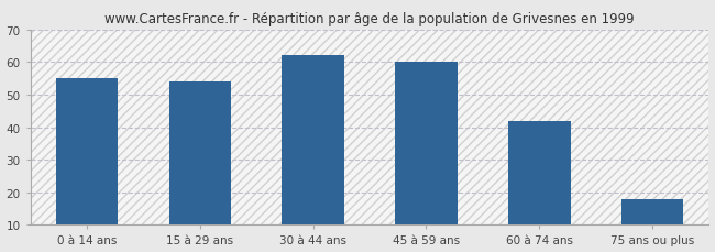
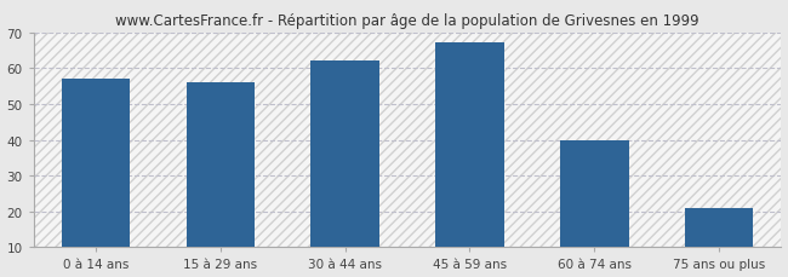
0 à 14 ans: 55 -> 57
15 à 29 ans: 54 -> 56
45 à 59 ans: 60 -> 67
60 à 74 ans: 42 -> 40
75 ans ou plus: 18 -> 21
